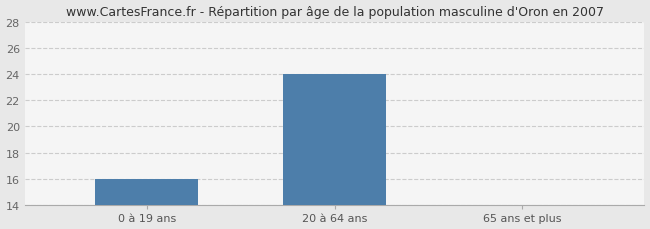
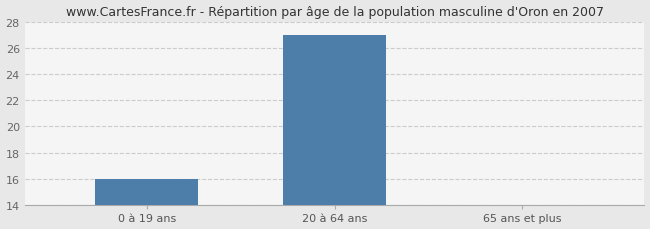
20 à 64 ans: 24 -> 27
